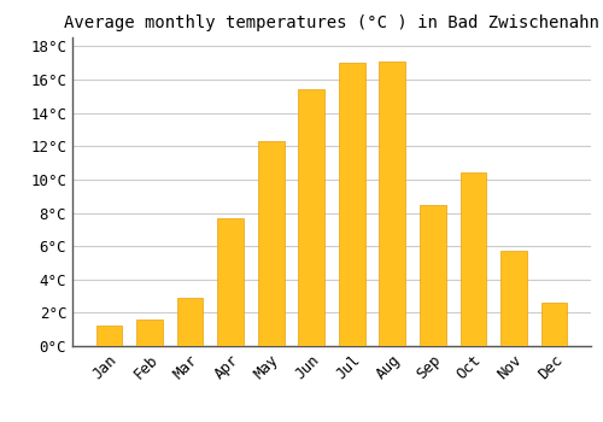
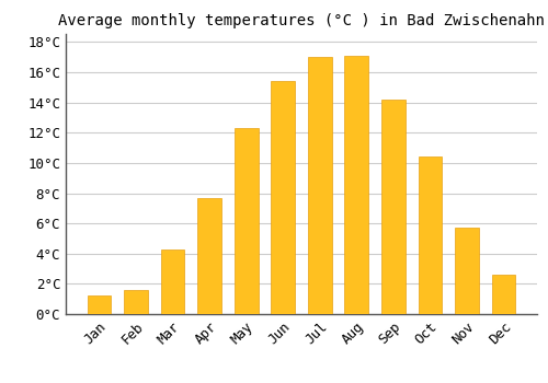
Mar: 2.9°C -> 4.3°C
Sep: 8.5°C -> 14.2°C
